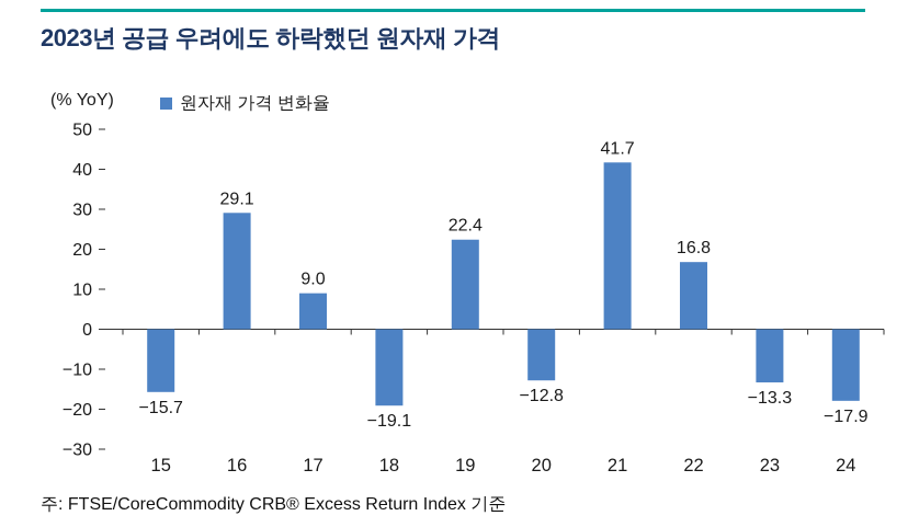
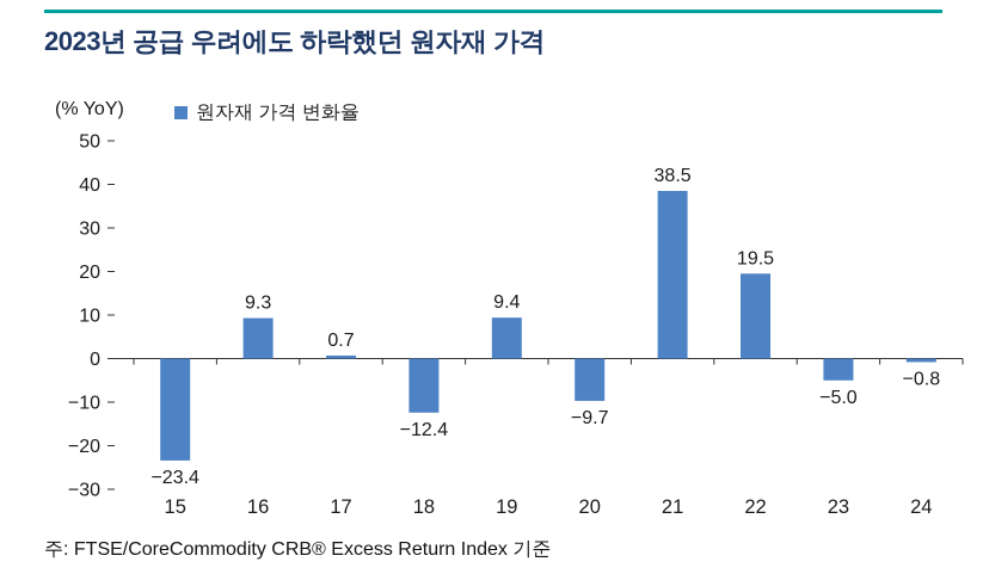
15: −15.7 -> −23.4
16: 29.1 -> 9.3
17: 9.0 -> 0.7
18: −19.1 -> −12.4
19: 22.4 -> 9.4
20: −12.8 -> −9.7
21: 41.7 -> 38.5
22: 16.8 -> 19.5
23: −13.3 -> −5.0
24: −17.9 -> −0.8
